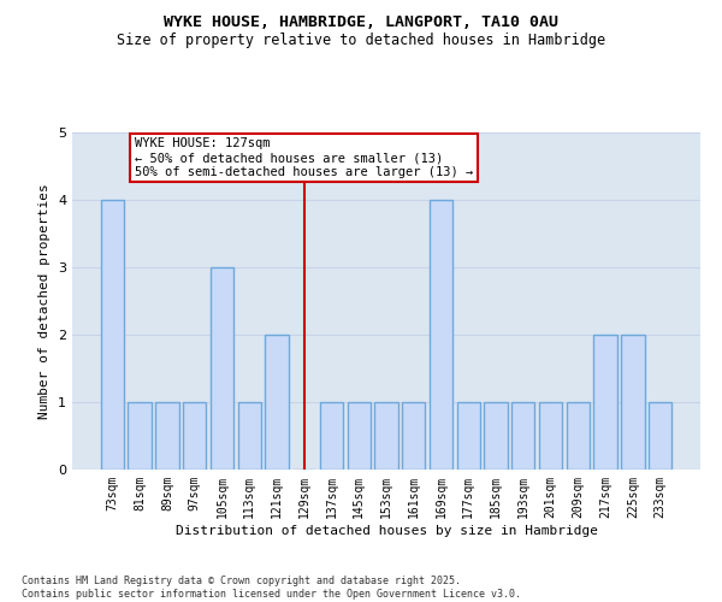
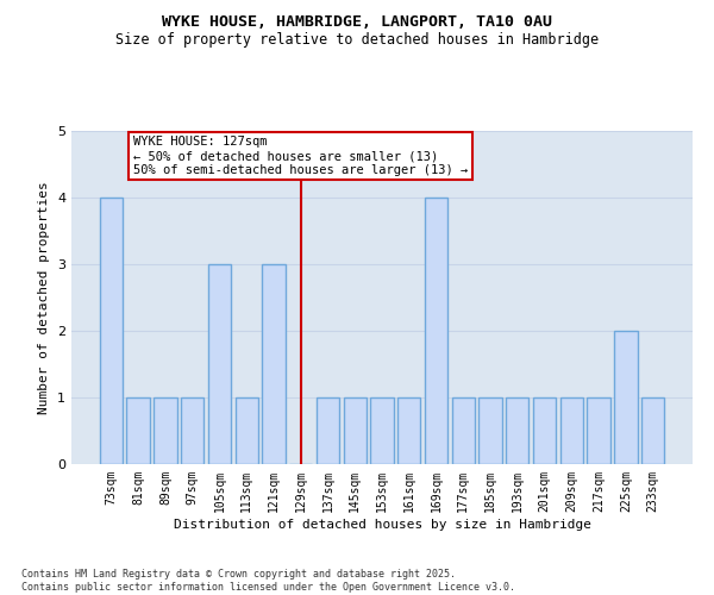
121sqm: 2 -> 3
217sqm: 2 -> 1
